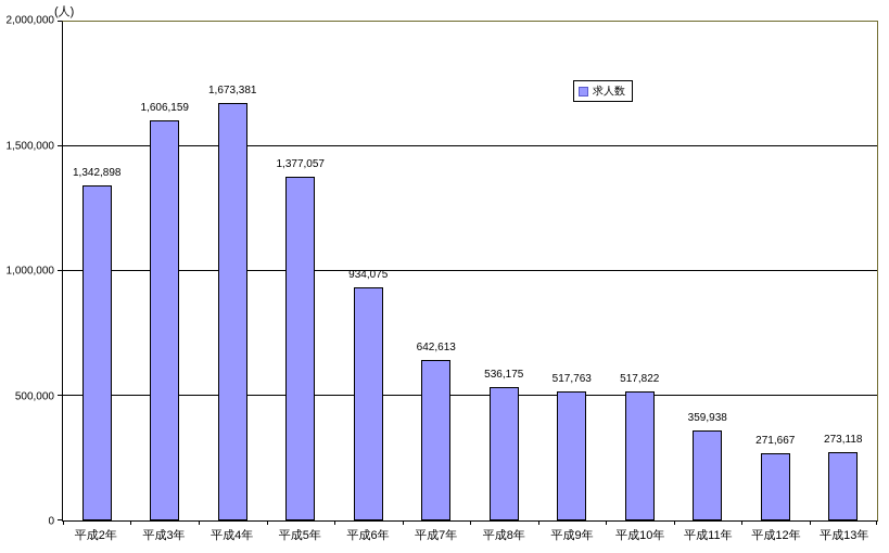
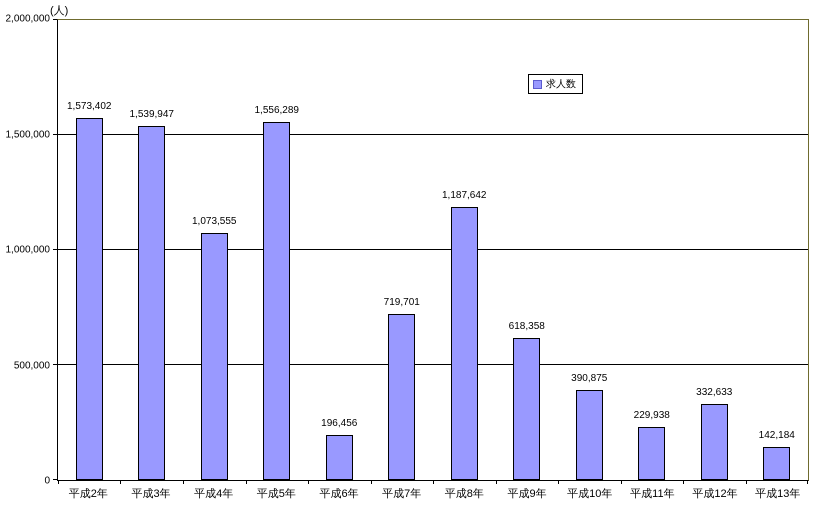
平成2年: 1,342,898 -> 1,573,402
平成3年: 1,606,159 -> 1,539,947
平成4年: 1,673,381 -> 1,073,555
平成5年: 1,377,057 -> 1,556,289
平成6年: 934,075 -> 196,456
平成7年: 642,613 -> 719,701
平成8年: 536,175 -> 1,187,642
平成9年: 517,763 -> 618,358
平成10年: 517,822 -> 390,875
平成11年: 359,938 -> 229,938
平成12年: 271,667 -> 332,633
平成13年: 273,118 -> 142,184
